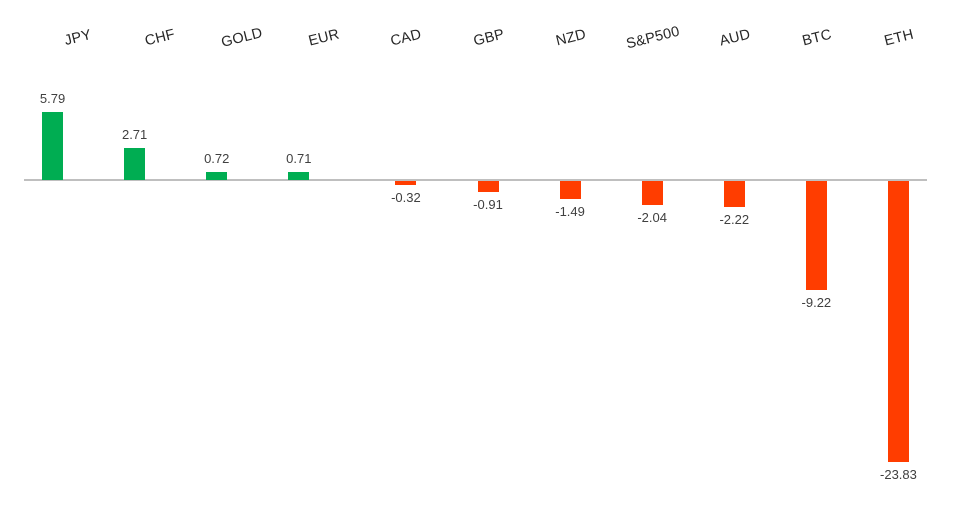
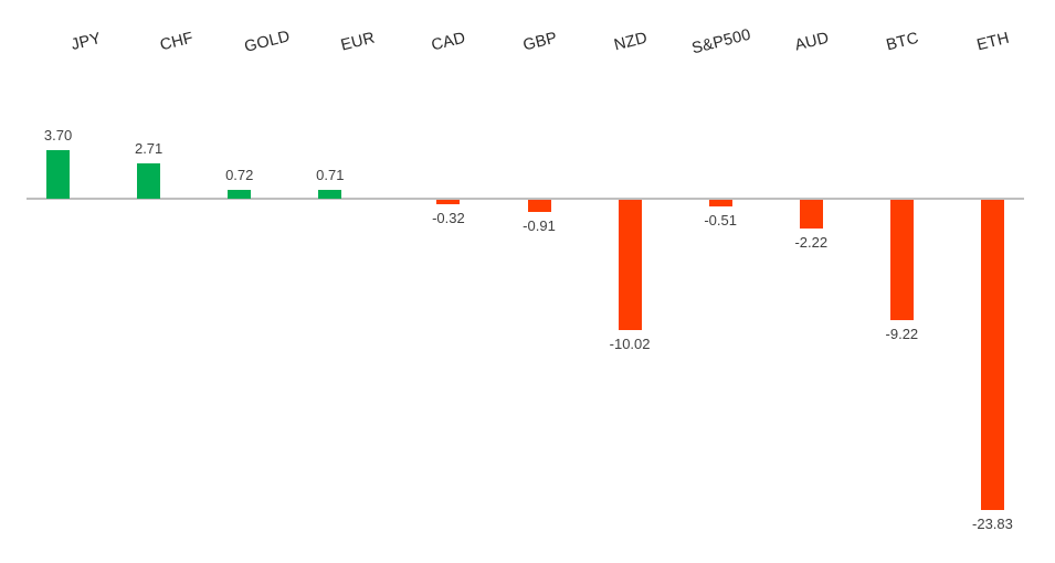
JPY: 5.79 -> 3.70
NZD: -1.49 -> -10.02
S&P500: -2.04 -> -0.51
